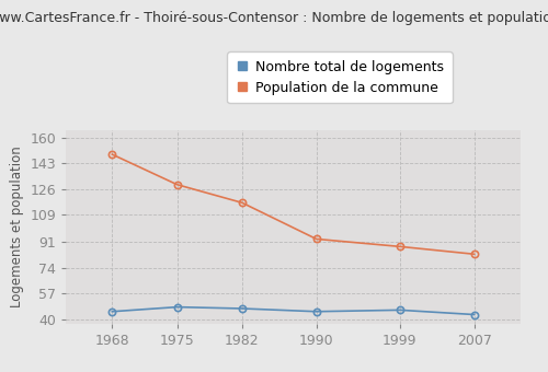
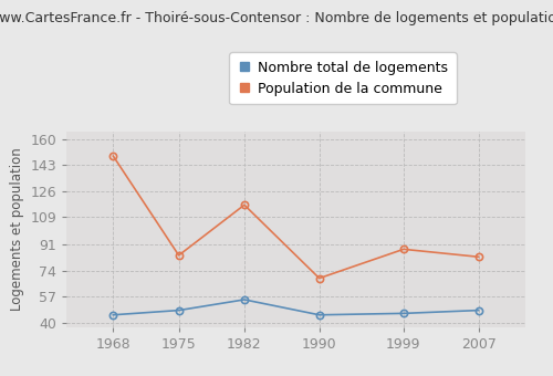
Population de la commune/1975: 129 -> 84
Nombre total de logements/1982: 47 -> 55
Population de la commune/1990: 93 -> 69
Nombre total de logements/2007: 43 -> 48
